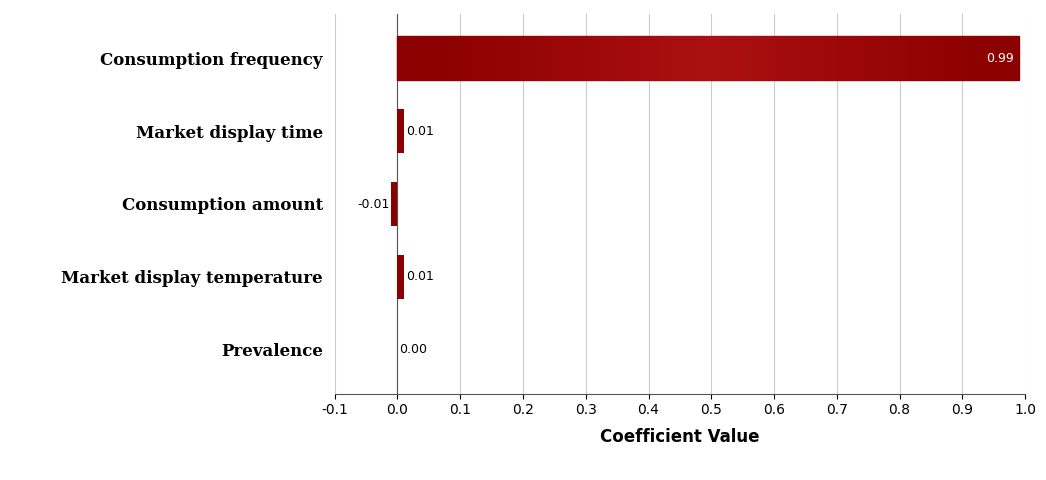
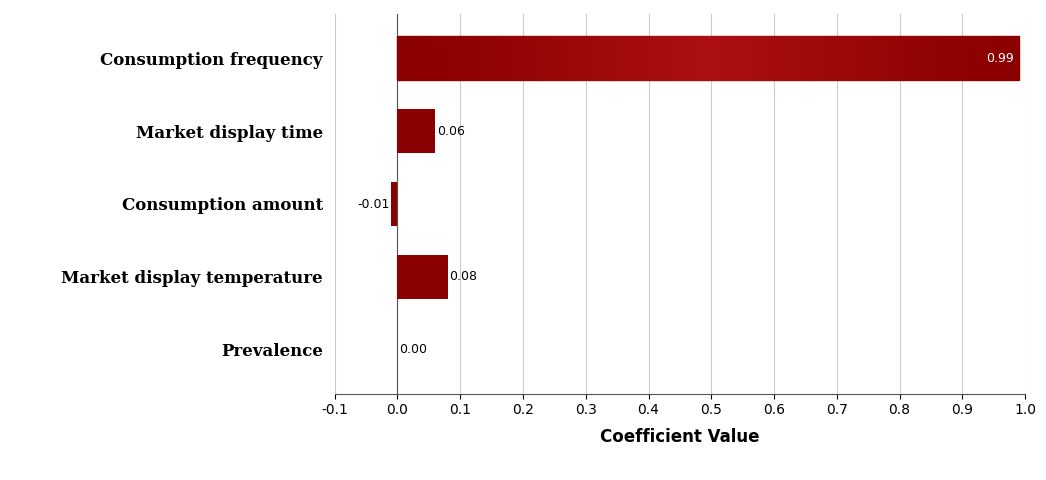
Market display time: 0.01 -> 0.06
Market display temperature: 0.01 -> 0.08
